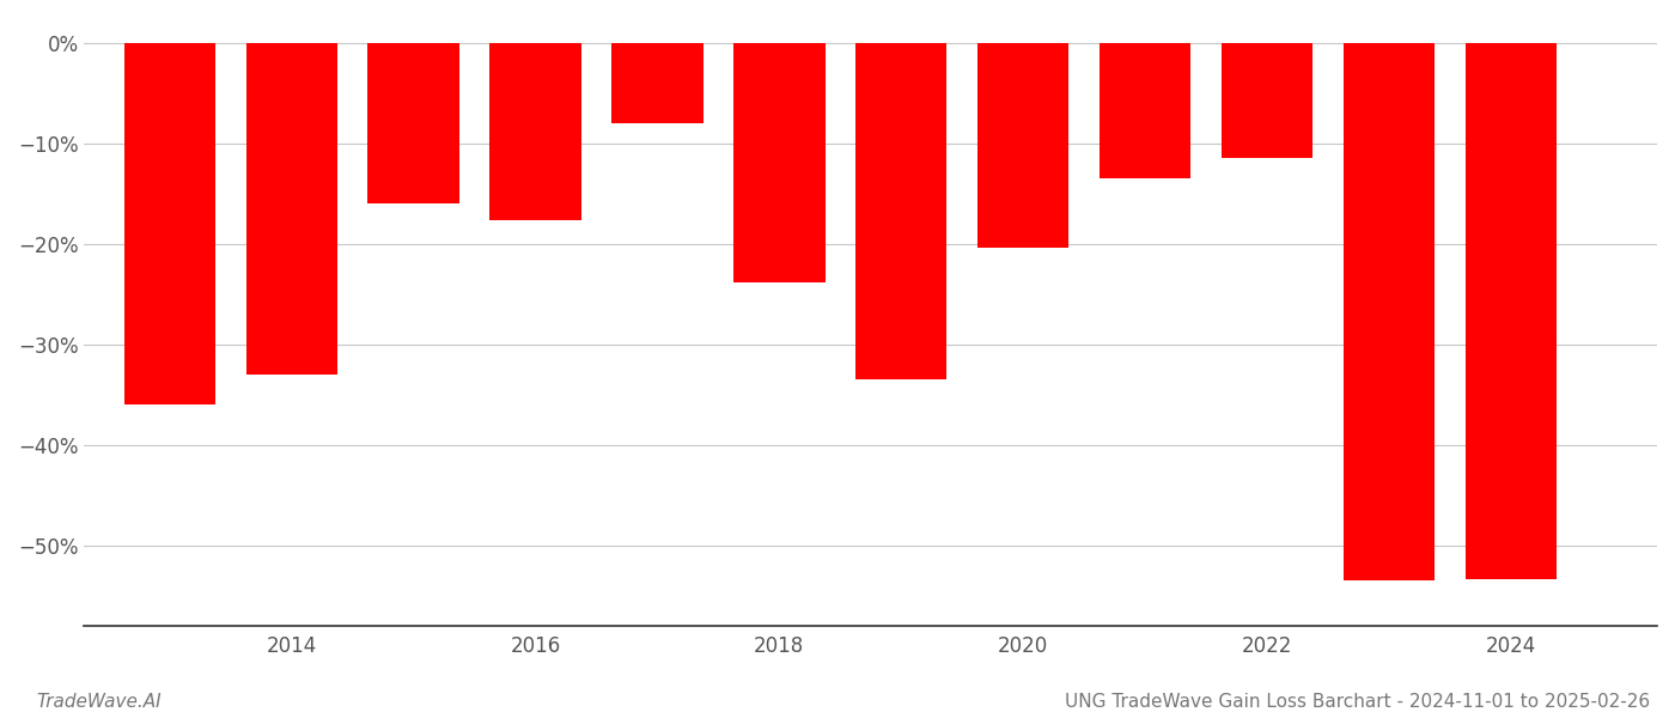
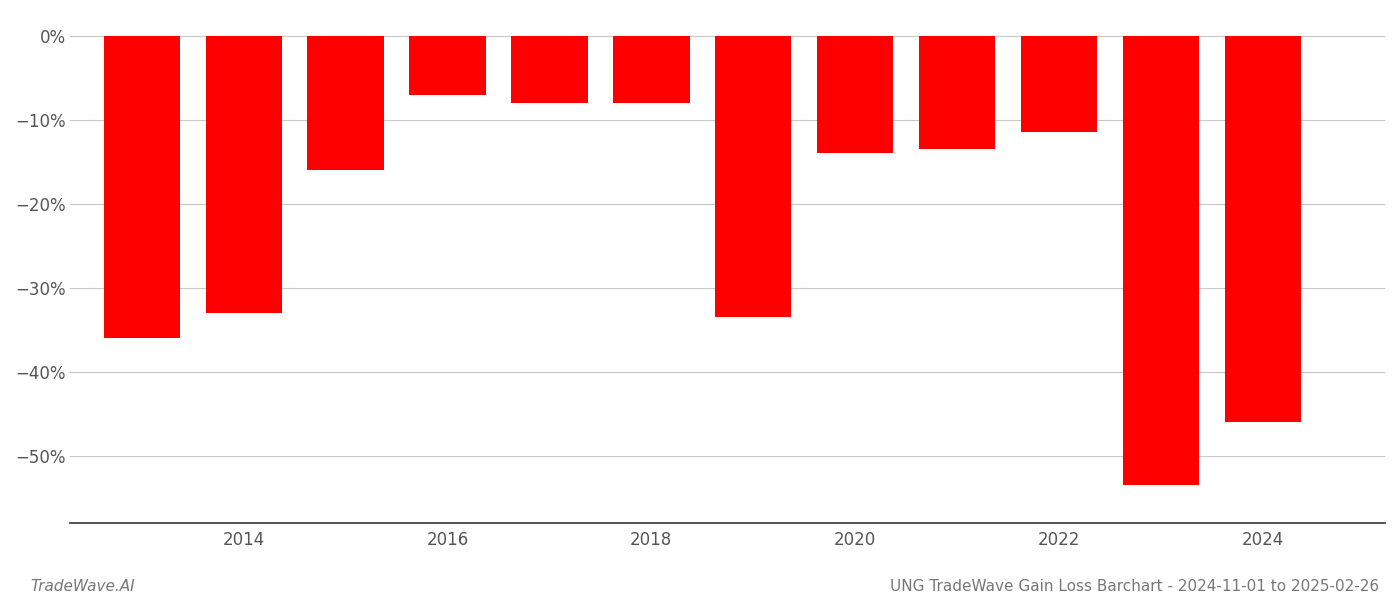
2016: -17.6% -> -7.0%
2018: -23.8% -> -8.0%
2020: -20.4% -> -14.0%
2024: -53.4% -> -46.0%
